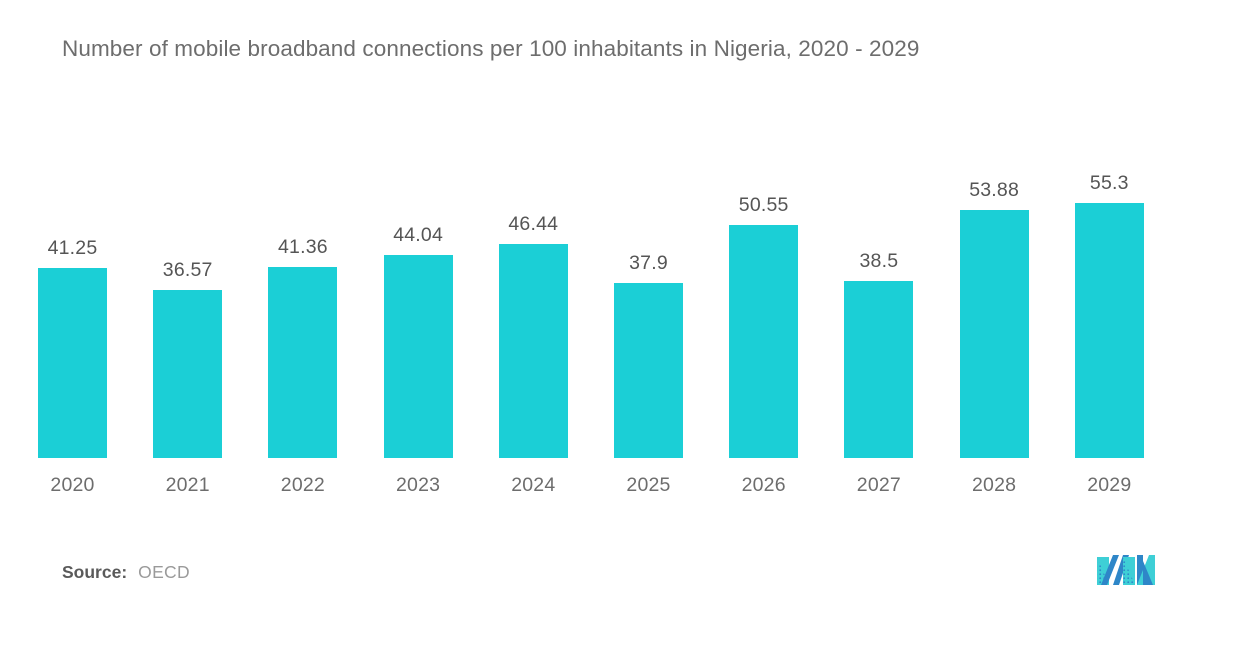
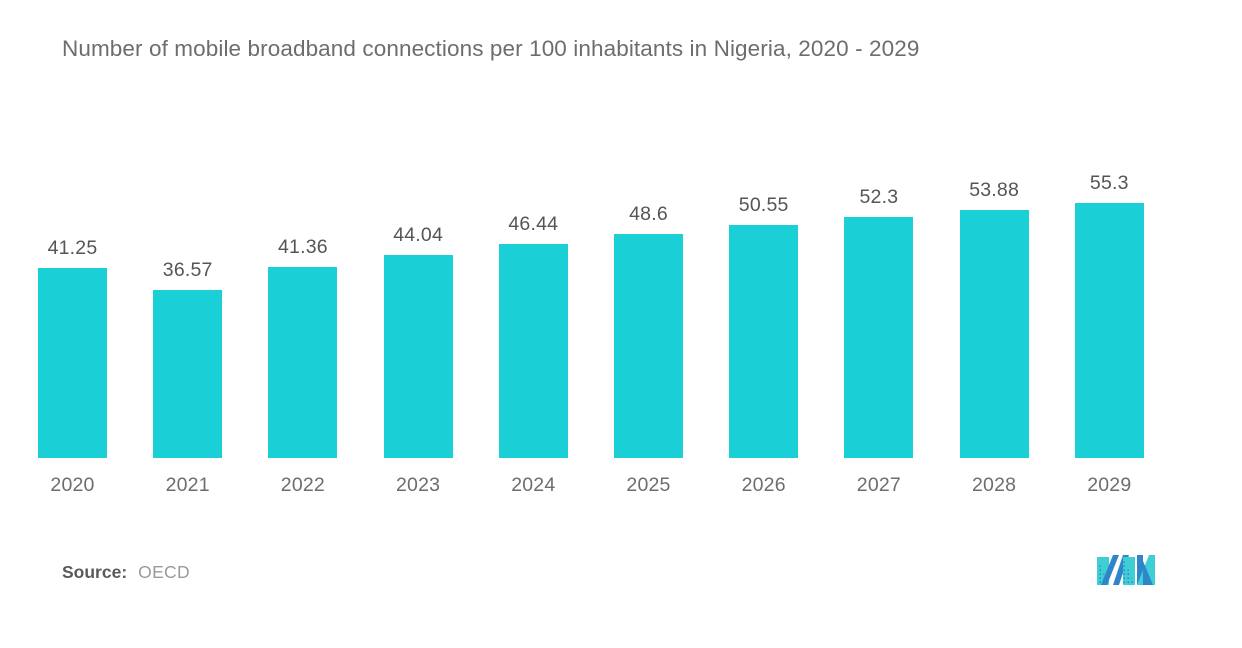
2025: 37.9 -> 48.6
2027: 38.5 -> 52.3
